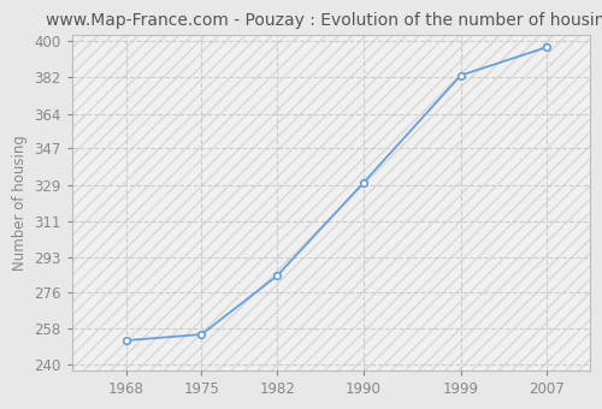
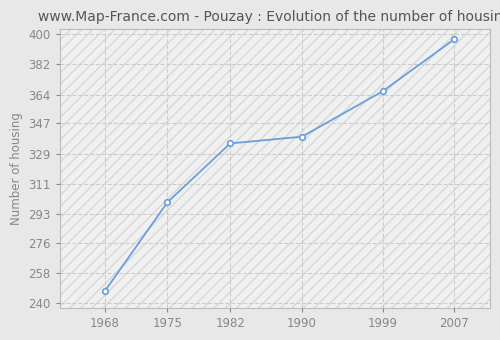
1968: 252 -> 247
1975: 255 -> 300
1982: 284 -> 335
1990: 330 -> 339
1999: 383 -> 366
